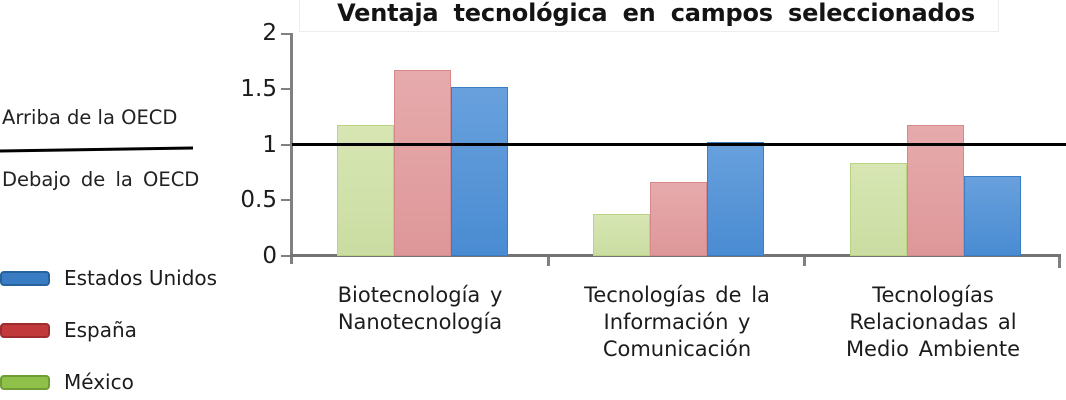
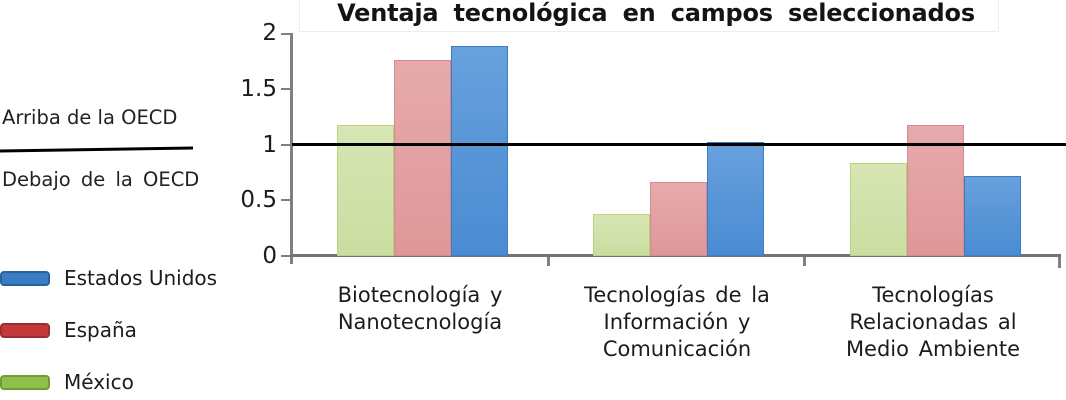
España/Biotecnología y Nanotecnología: 1.68 -> 1.77
Estados Unidos/Biotecnología y Nanotecnología: 1.52 -> 1.89
